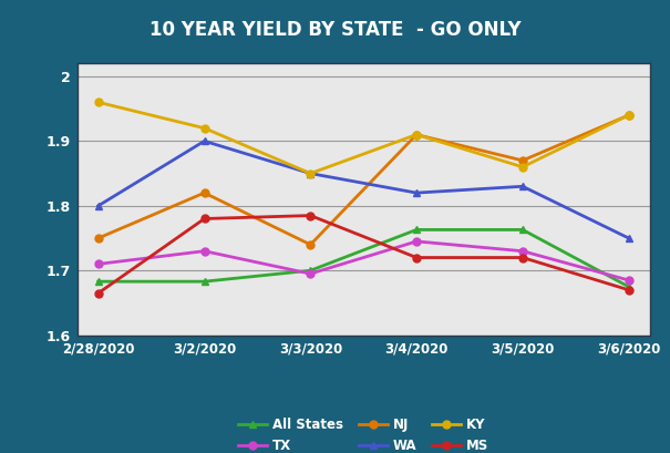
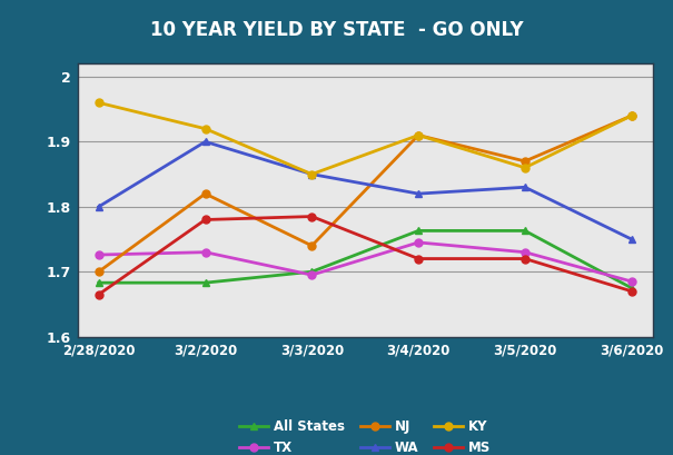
TX/2/28/2020: 1.710 -> 1.726
NJ/2/28/2020: 1.75 -> 1.70
